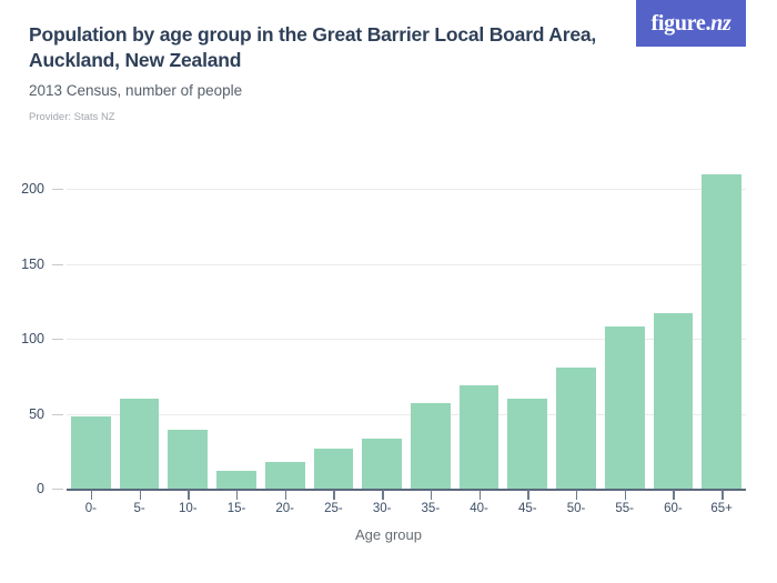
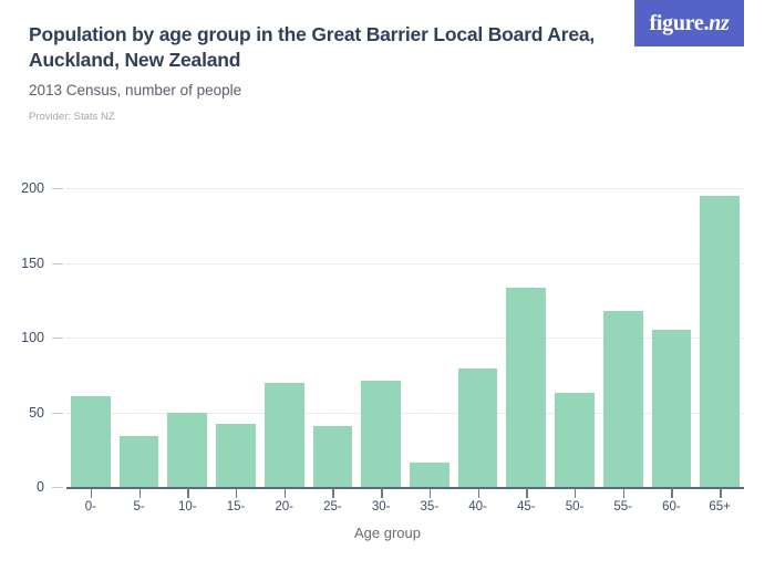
0-: 48 -> 61
5-: 60 -> 34
10-: 39 -> 50
15-: 12 -> 42
20-: 18 -> 70
25-: 27 -> 41
30-: 33 -> 71
35-: 57 -> 16
40-: 69 -> 79
45-: 60 -> 133
50-: 81 -> 63
55-: 108 -> 118
60-: 117 -> 105
65+: 210 -> 195
